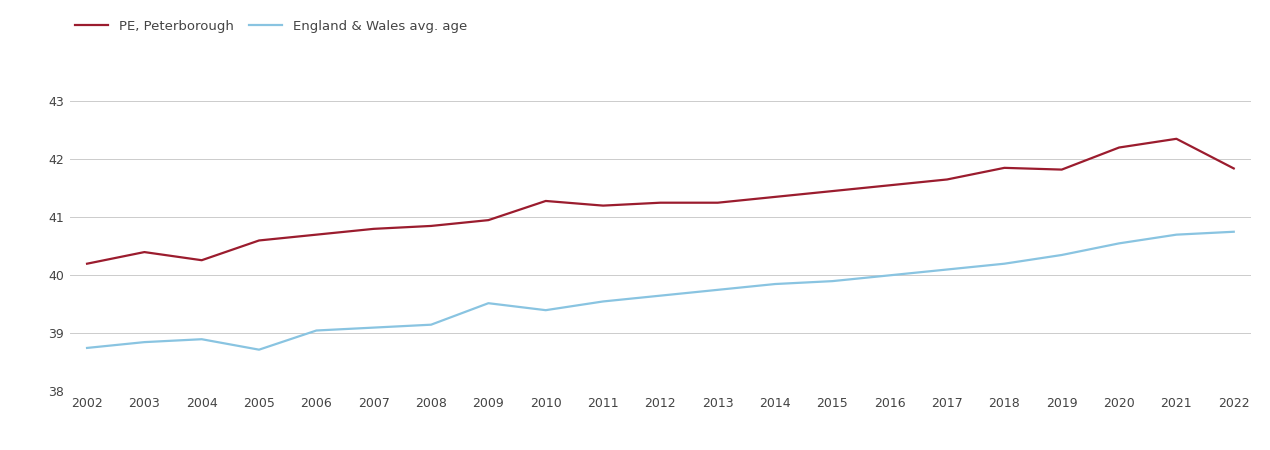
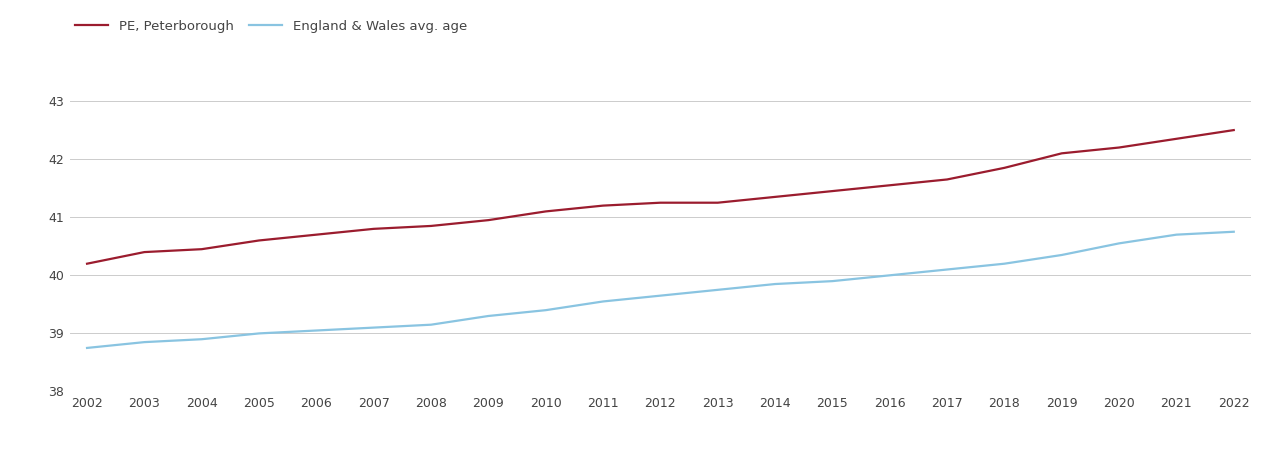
PE, Peterborough/2004: 40.26 -> 40.45
England & Wales avg. age/2005: 38.72 -> 39.00
England & Wales avg. age/2009: 39.52 -> 39.30
PE, Peterborough/2010: 41.28 -> 41.10
PE, Peterborough/2019: 41.82 -> 42.10
PE, Peterborough/2022: 41.84 -> 42.50
